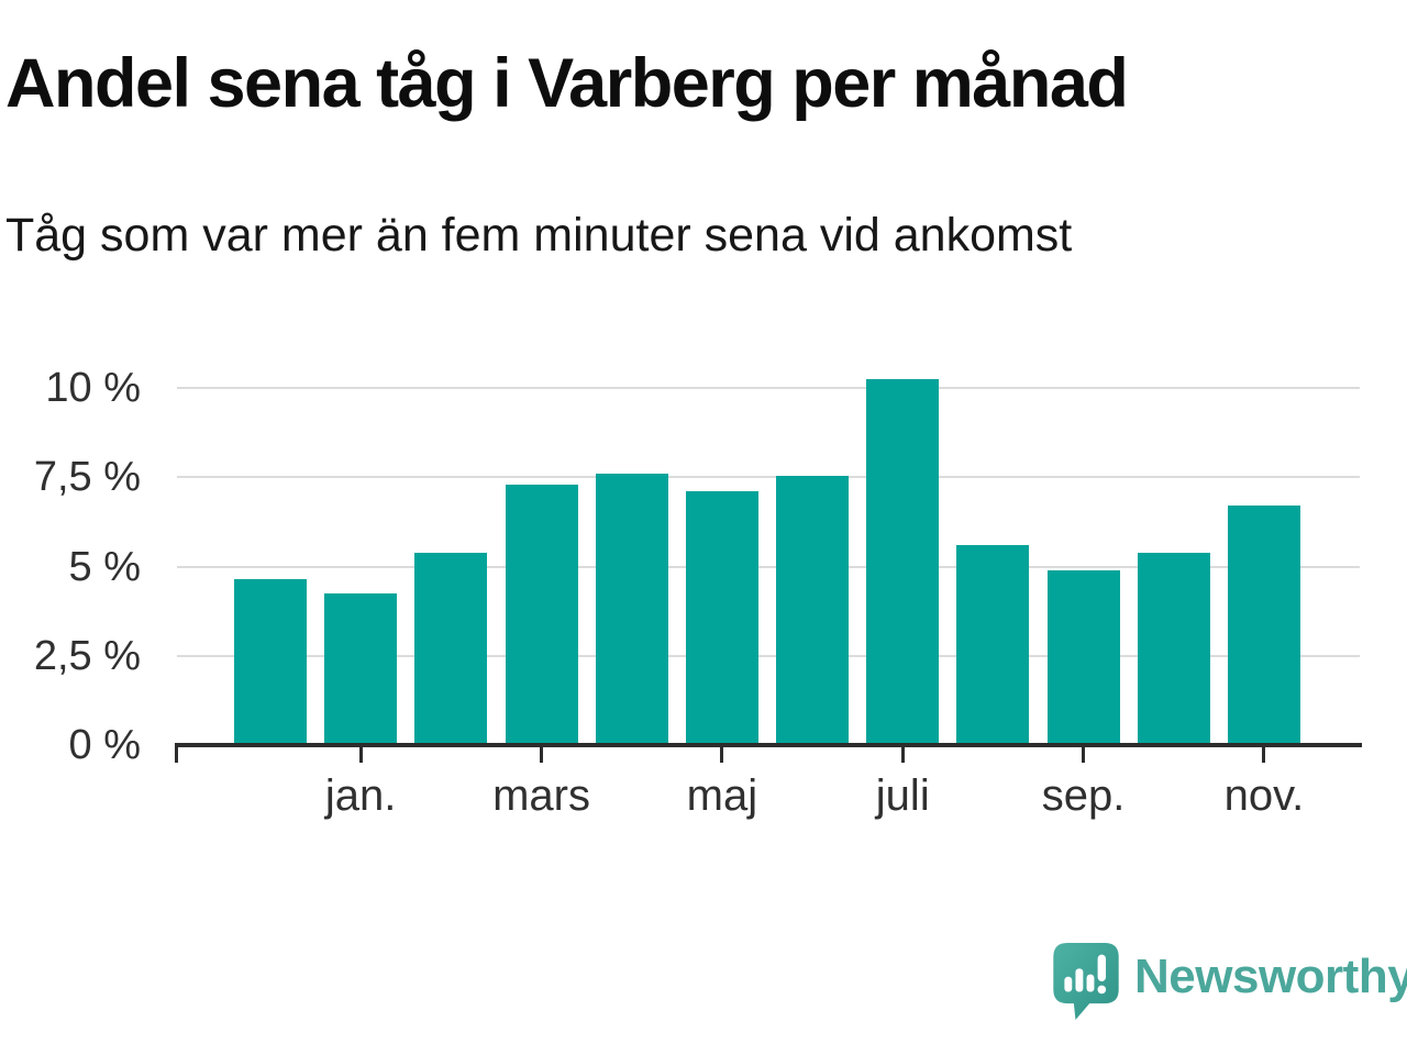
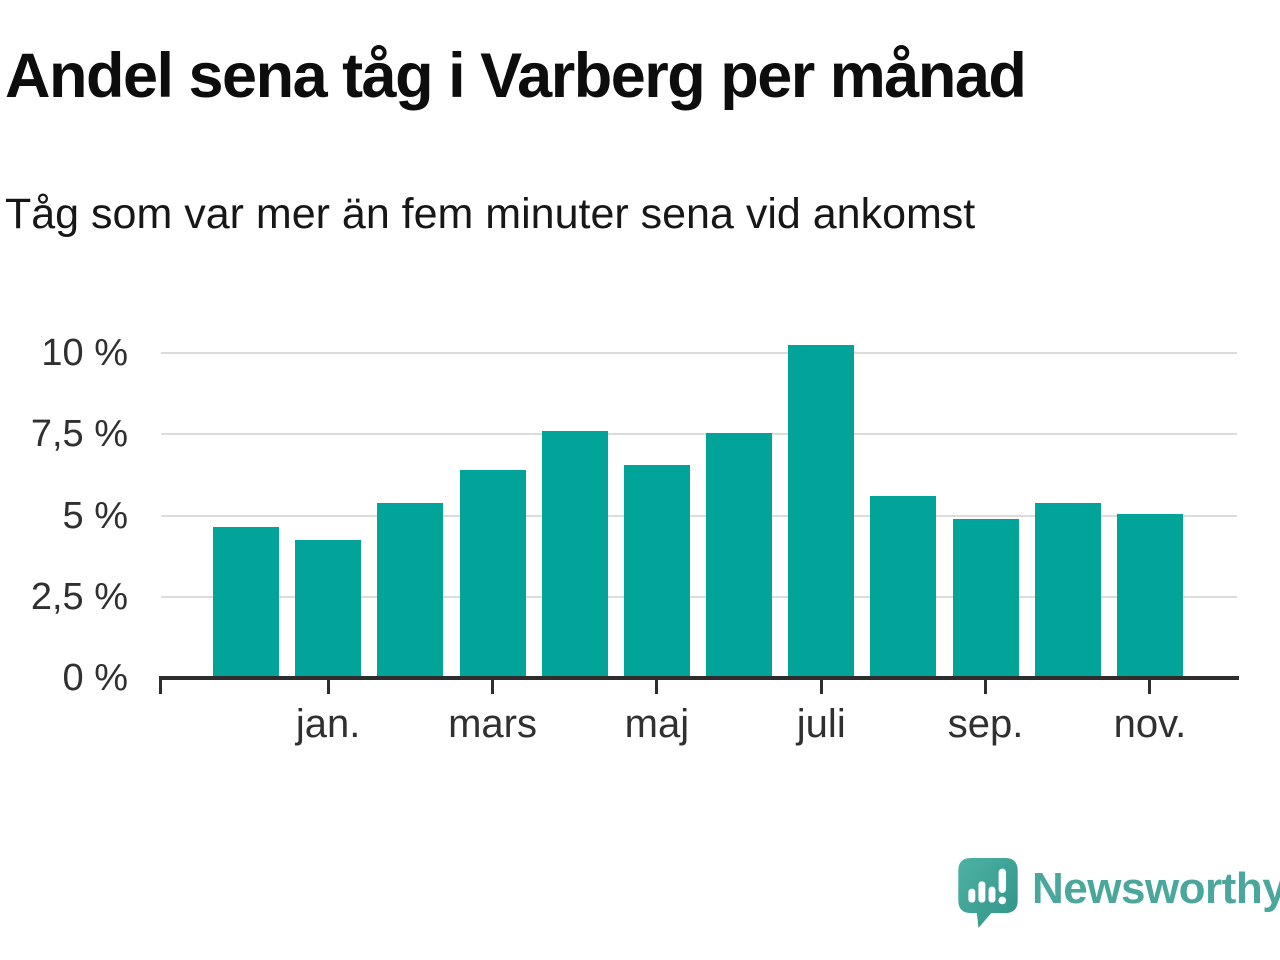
mars: 7.3% -> 6.4%
maj: 7.1% -> 6.5%
nov.: 6.7% -> 5.0%
